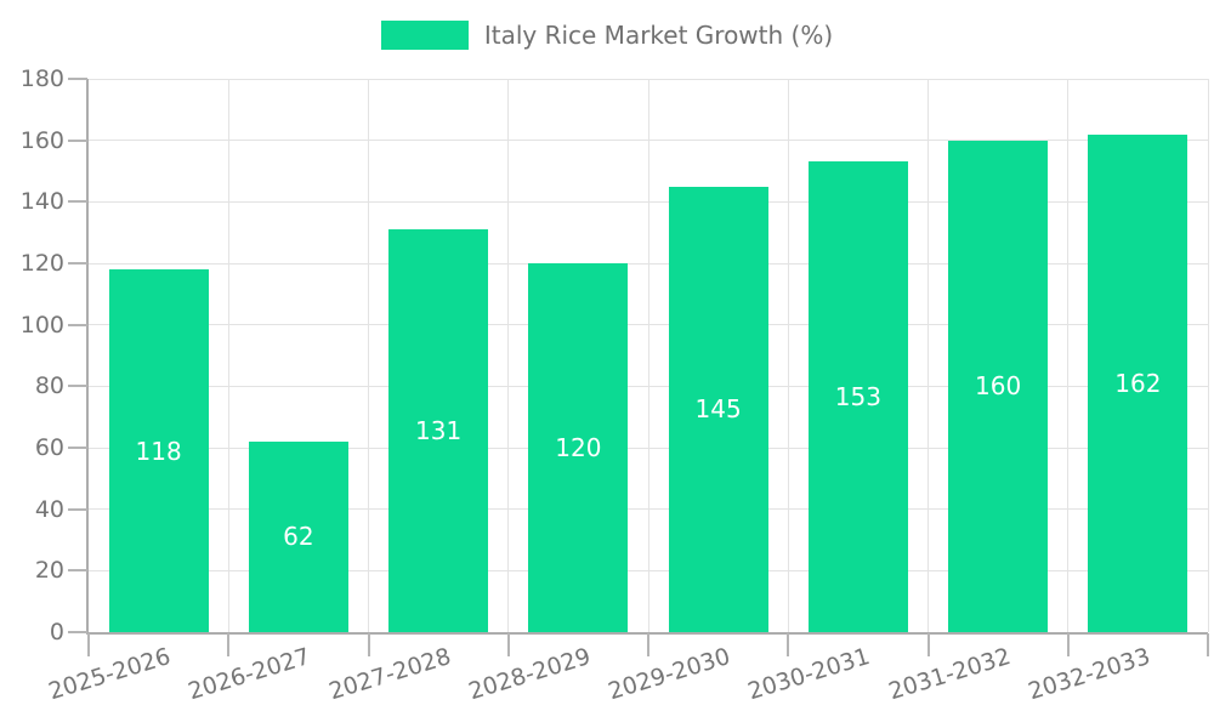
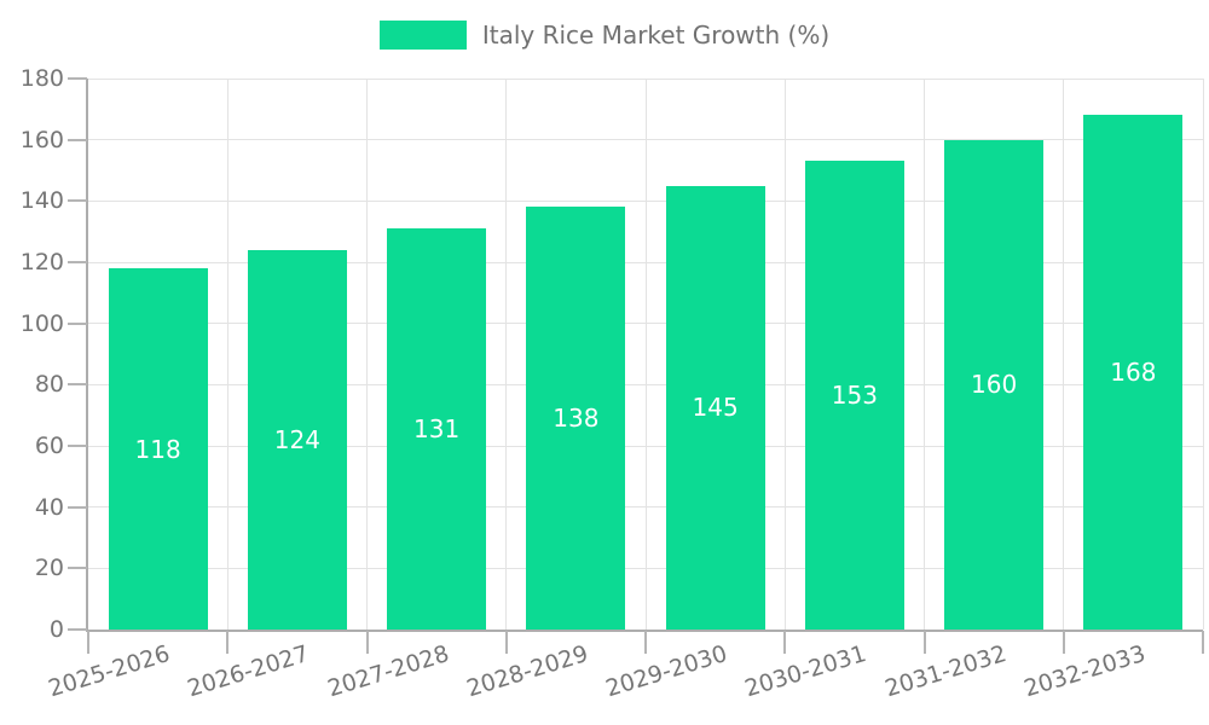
2026-2027: 62 -> 124
2028-2029: 120 -> 138
2032-2033: 162 -> 168
